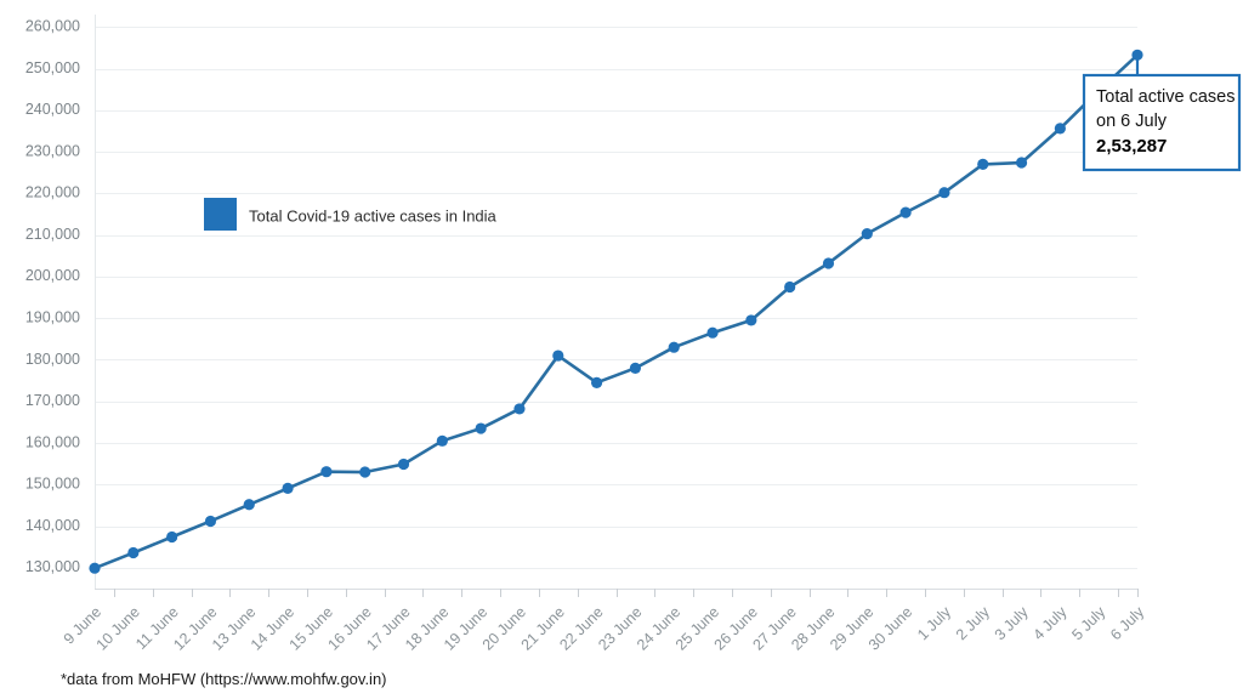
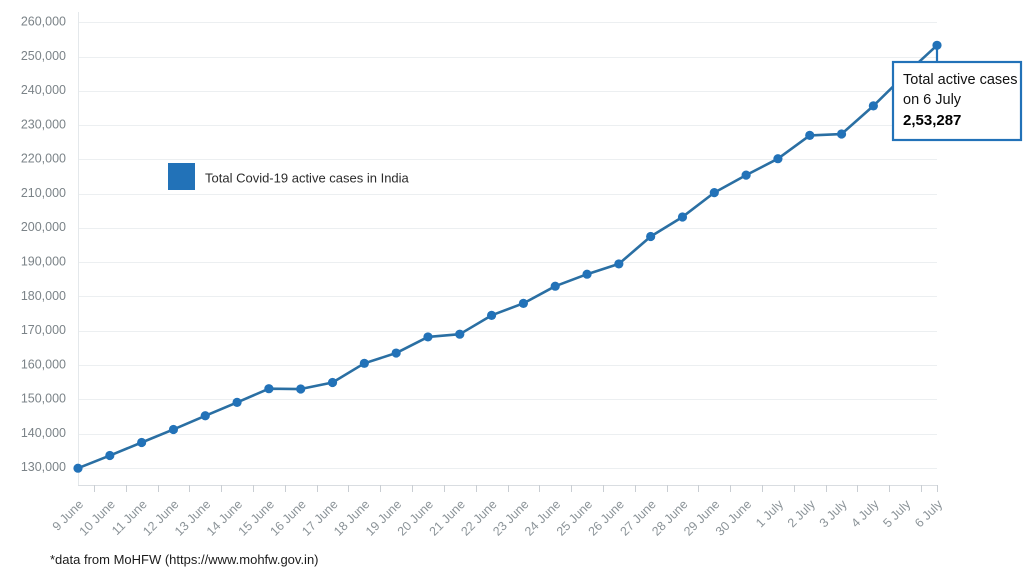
21 June: 181000 -> 169000
